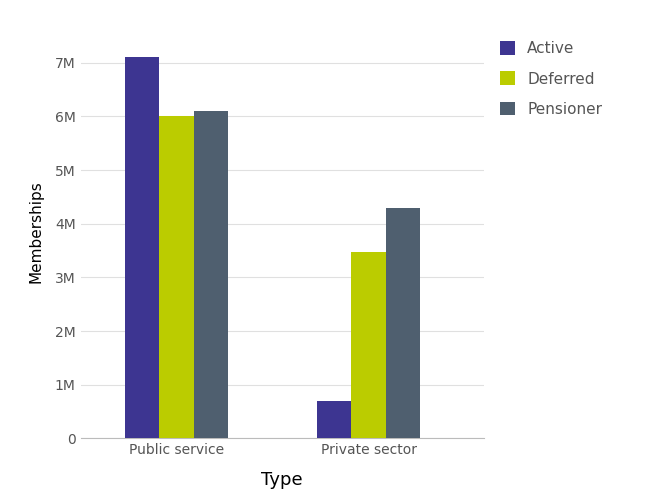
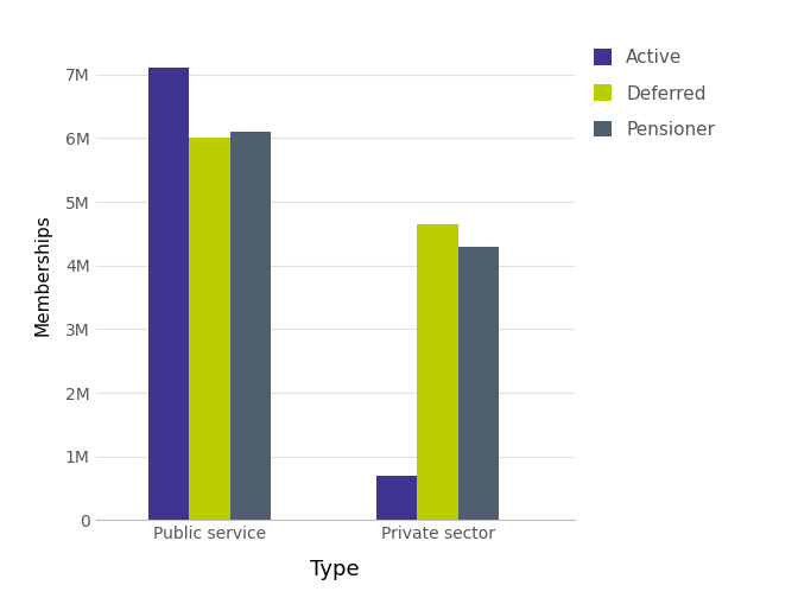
Deferred/Private sector: 3.48M -> 4.65M
